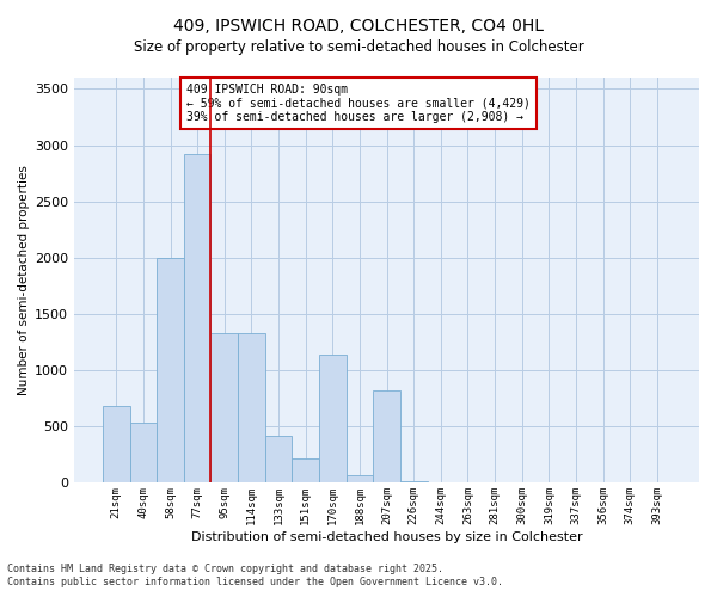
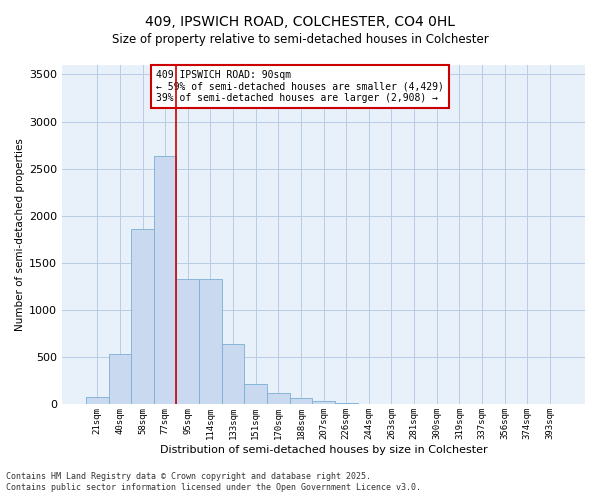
21sqm: 680 -> 80
58sqm: 2000 -> 1860
77sqm: 2920 -> 2640
133sqm: 420 -> 640
170sqm: 1140 -> 120
207sqm: 820 -> 40
